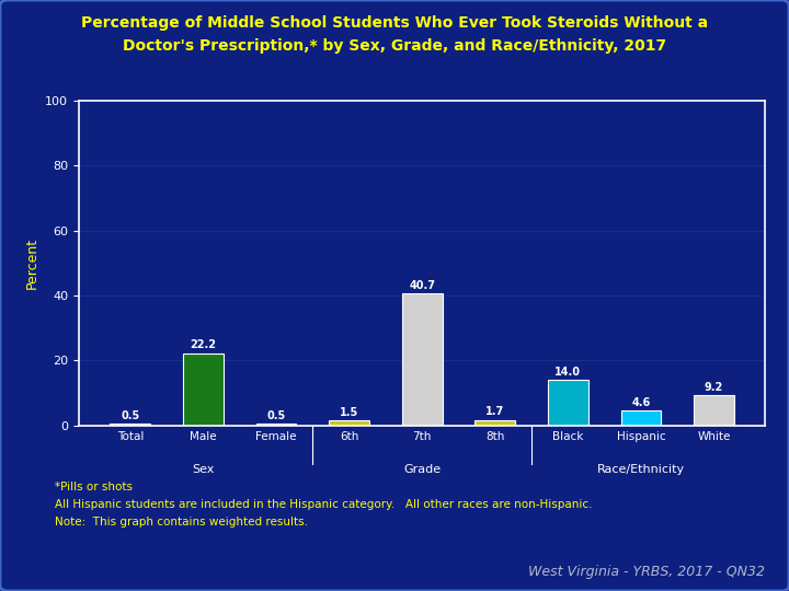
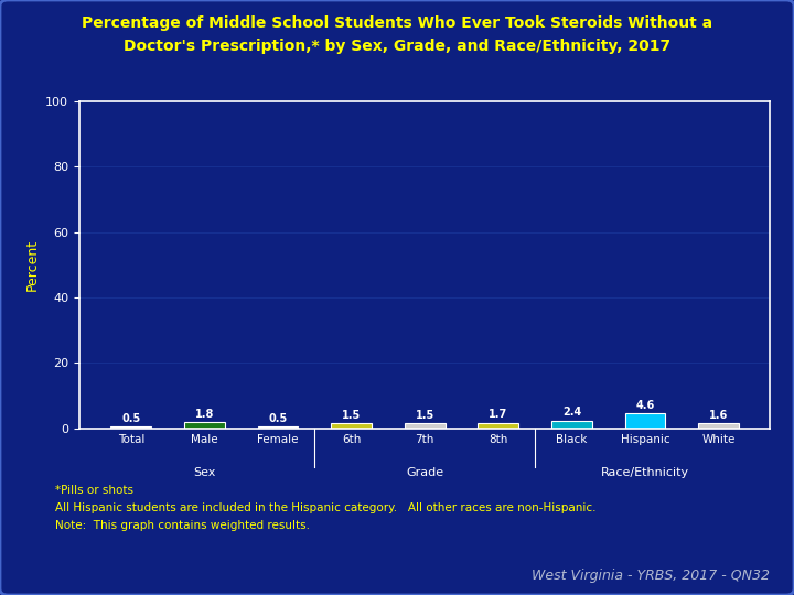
Male: 22.2 -> 1.8
7th: 40.7 -> 1.5
Black: 14.0 -> 2.4
White: 9.2 -> 1.6
